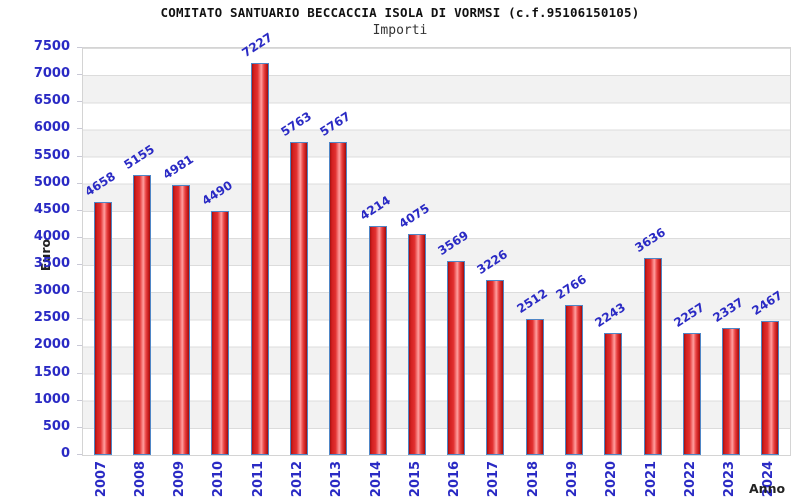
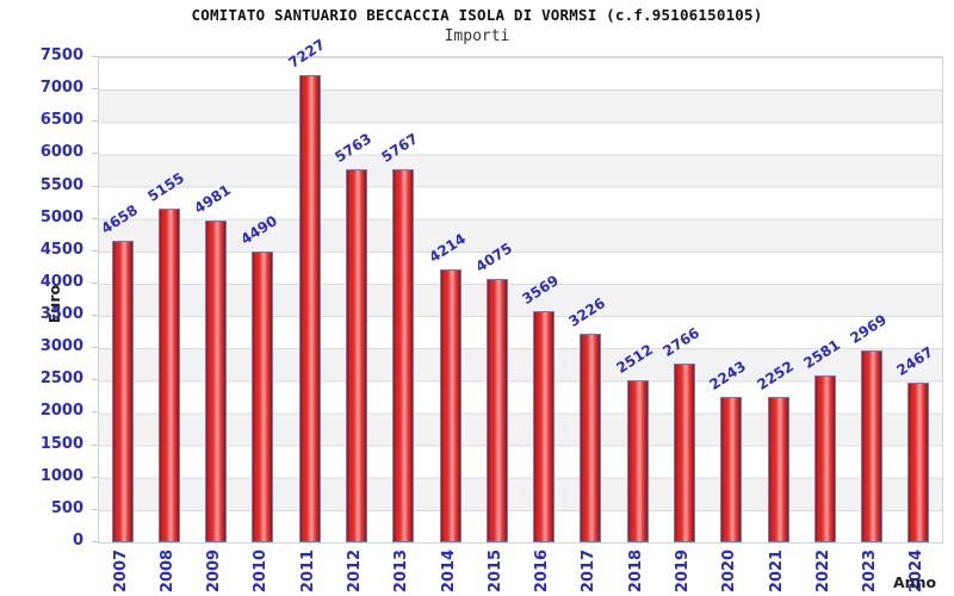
2021: 3636 -> 2252
2022: 2257 -> 2581
2023: 2337 -> 2969
